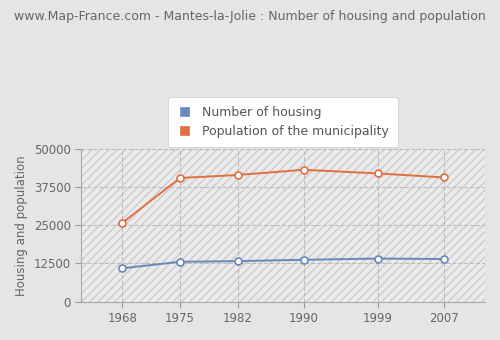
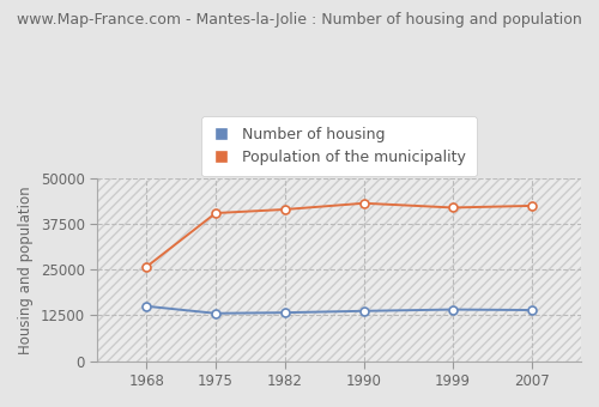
Number of housing/1968: 10900 -> 15000
Population of the municipality/2007: 40700 -> 42500
